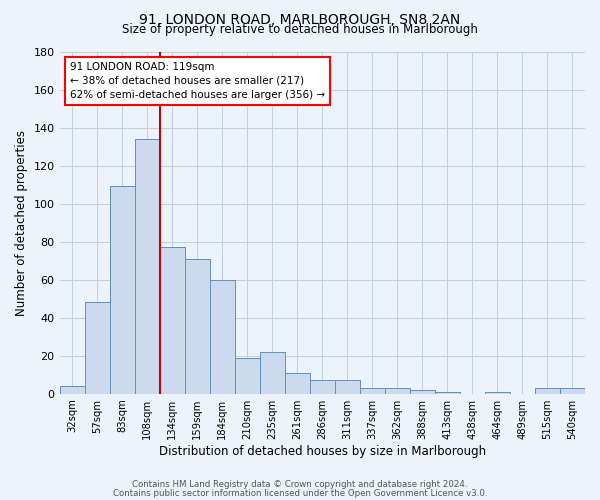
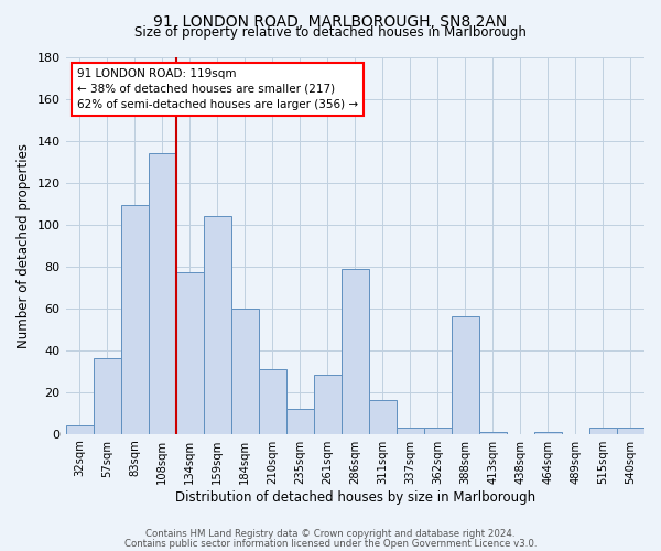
57sqm: 48 -> 36
159sqm: 71 -> 104
210sqm: 19 -> 31
235sqm: 22 -> 12
261sqm: 11 -> 28
286sqm: 7 -> 79
311sqm: 7 -> 16
388sqm: 2 -> 56
